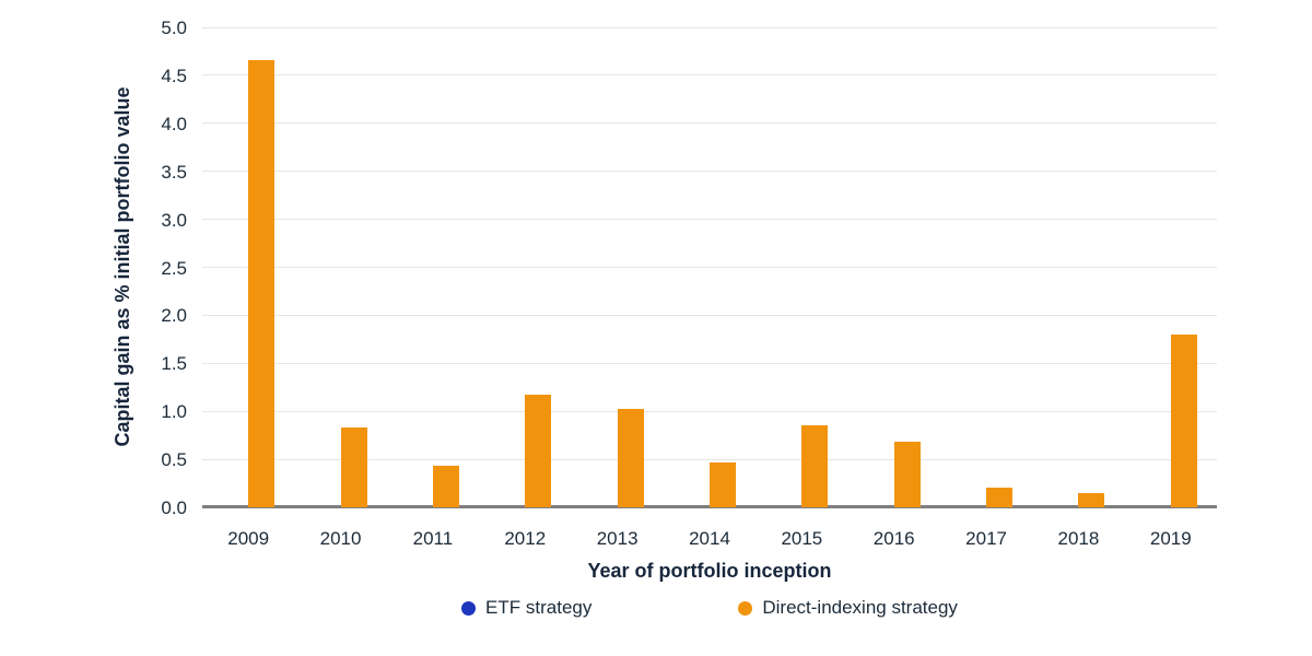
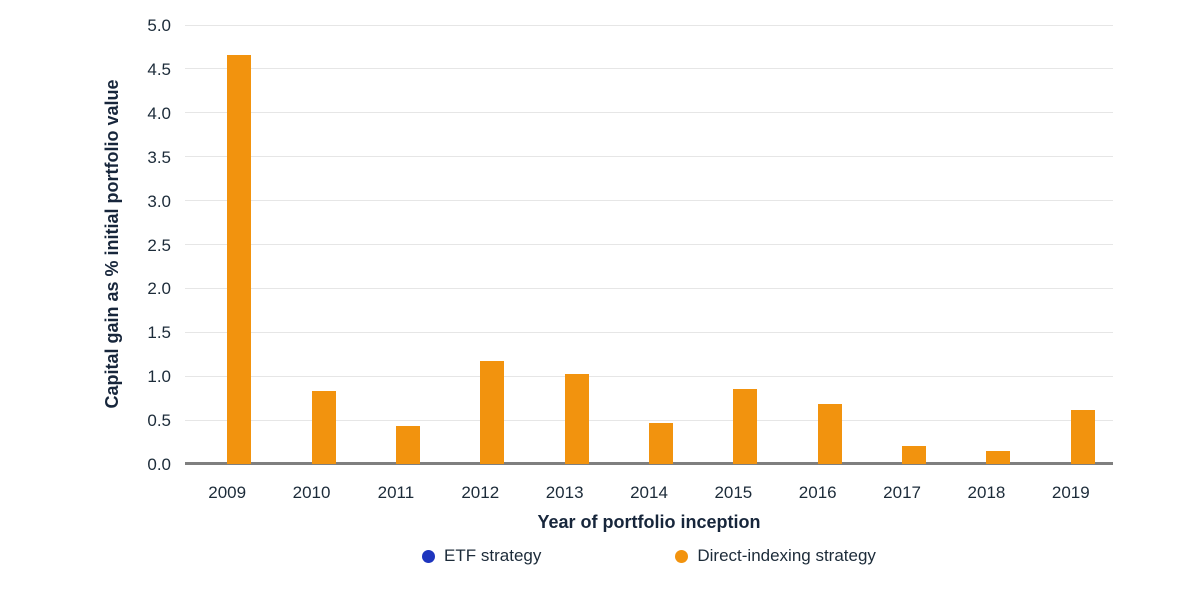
Direct-indexing strategy/2019: 1.8 -> 0.6
